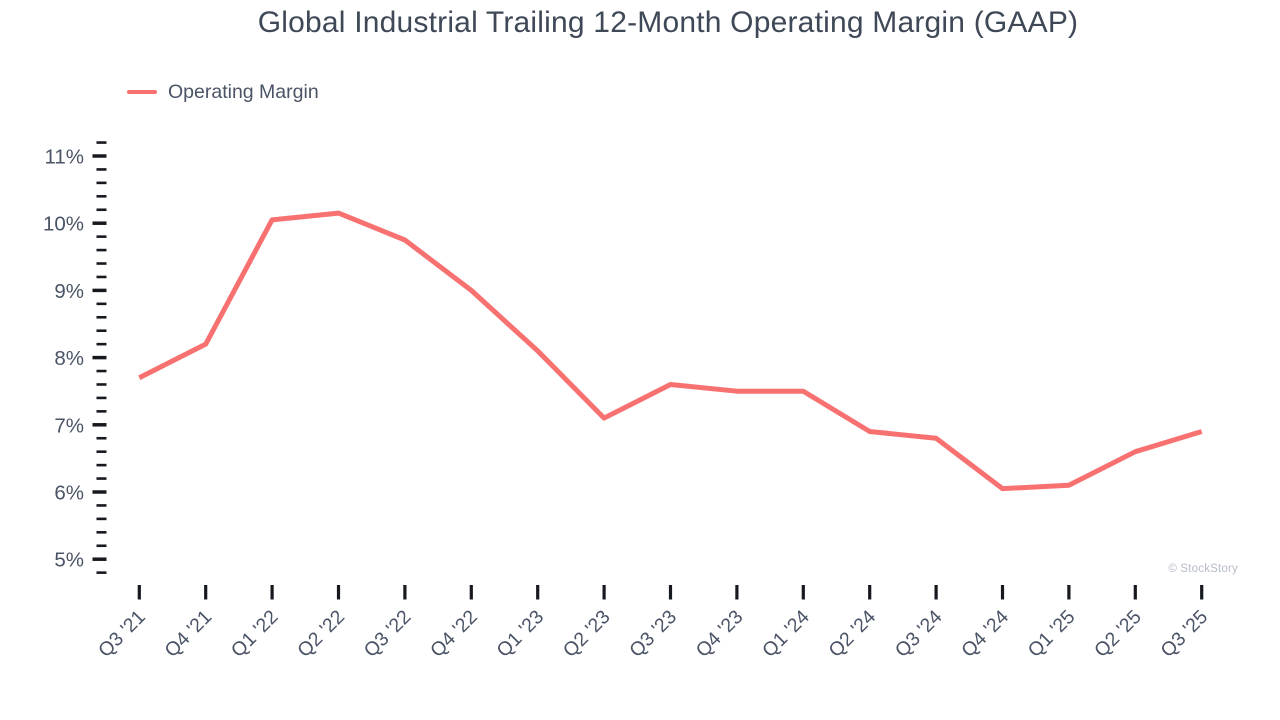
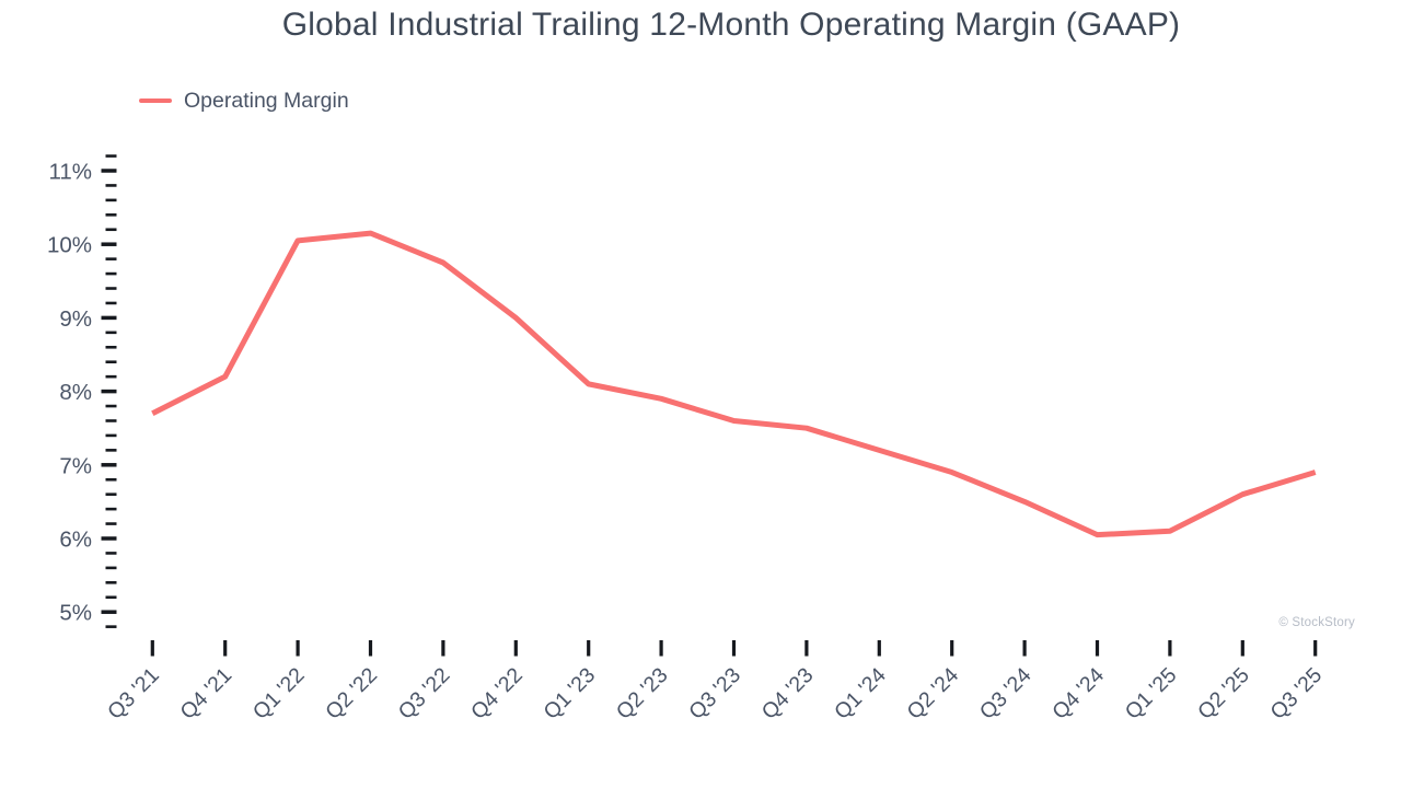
Q2 '23: 7.1% -> 7.9%
Q1 '24: 7.5% -> 7.2%
Q3 '24: 6.8% -> 6.5%
